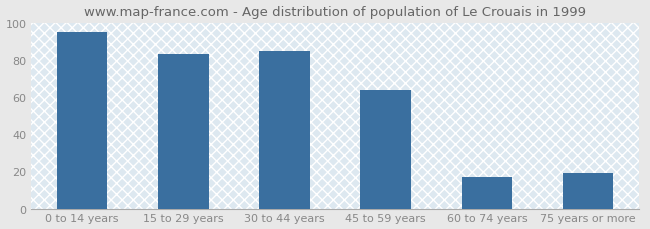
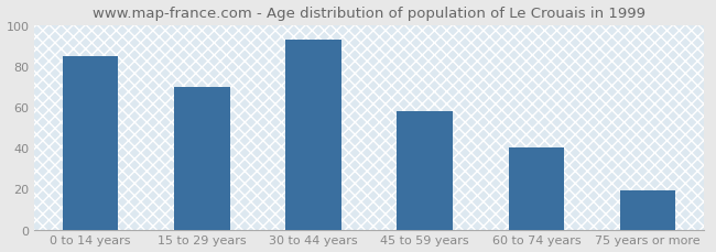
0 to 14 years: 95 -> 85
15 to 29 years: 83 -> 70
30 to 44 years: 85 -> 93
45 to 59 years: 64 -> 58
60 to 74 years: 17 -> 40
